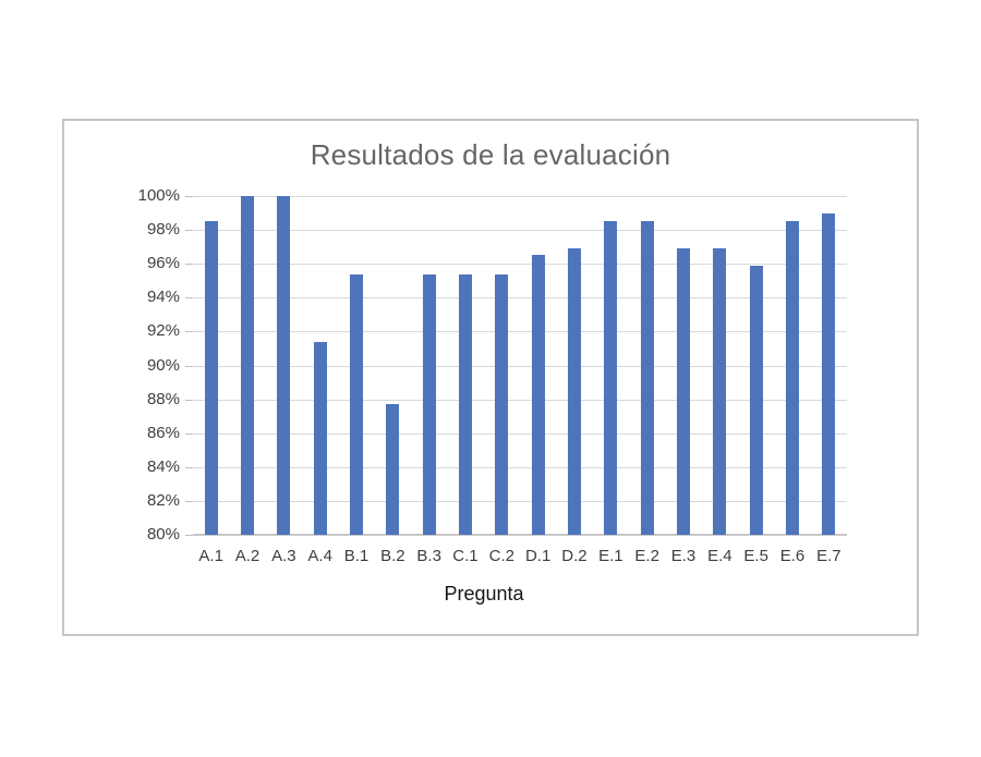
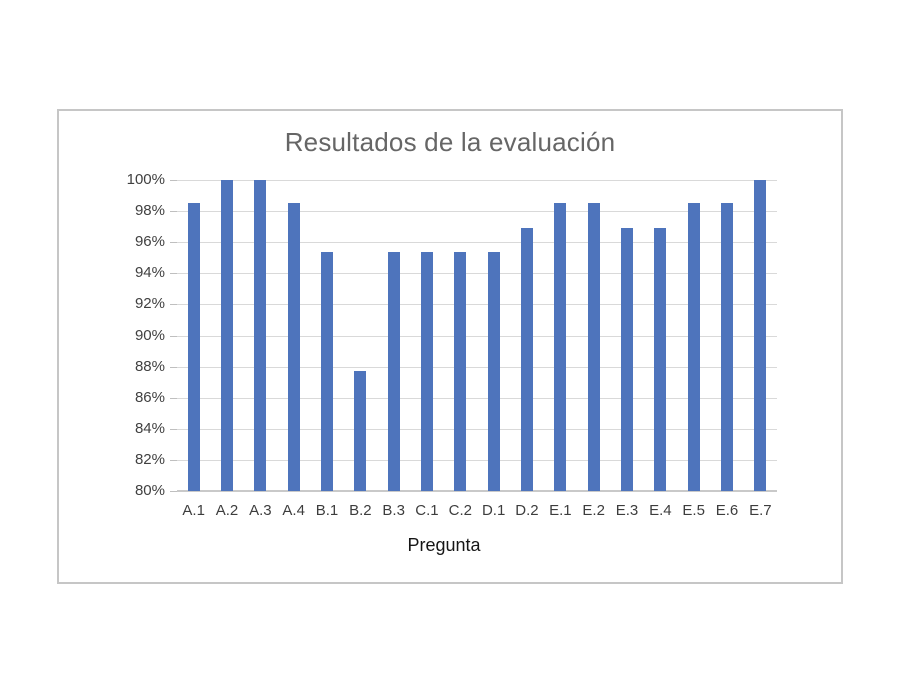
A.4: 91.4% -> 98.5%
D.1: 96.5% -> 95.4%
E.5: 95.9% -> 98.5%
E.7: 99.0% -> 100.0%
